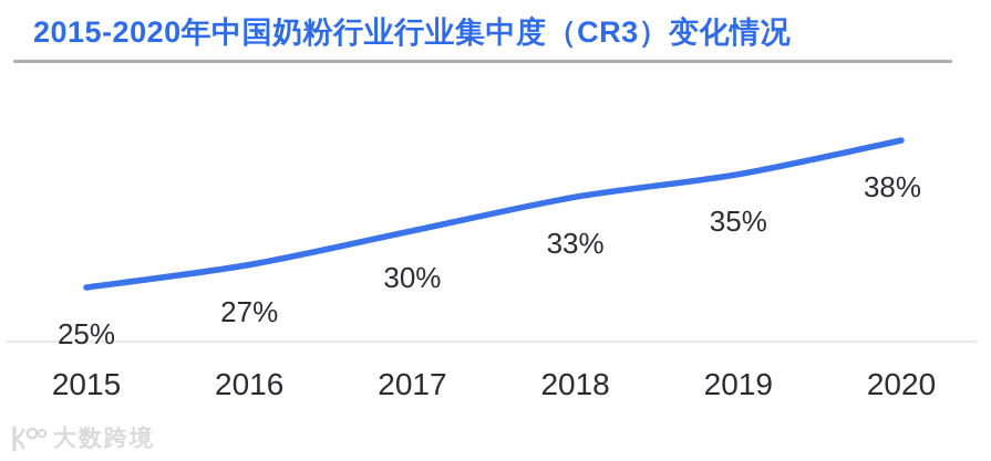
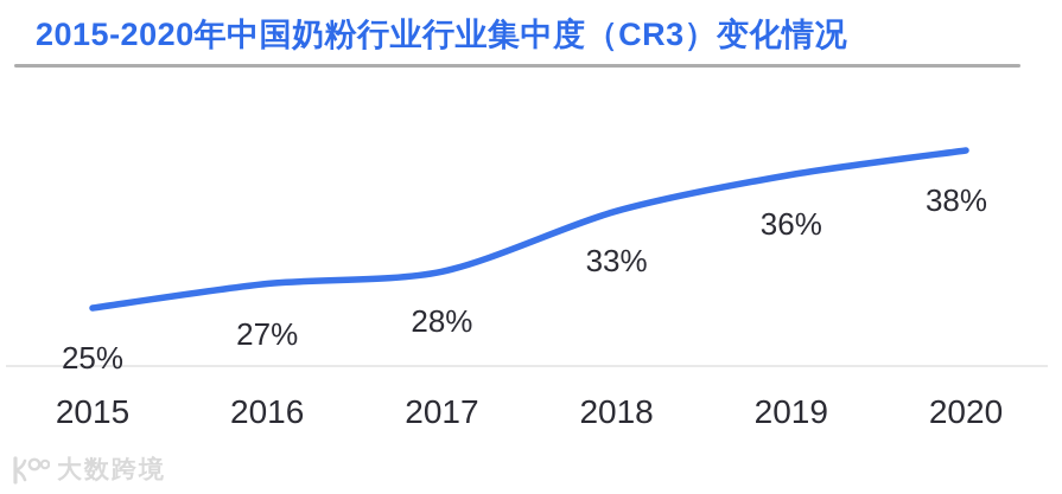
2017: 30% -> 28%
2019: 35% -> 36%
